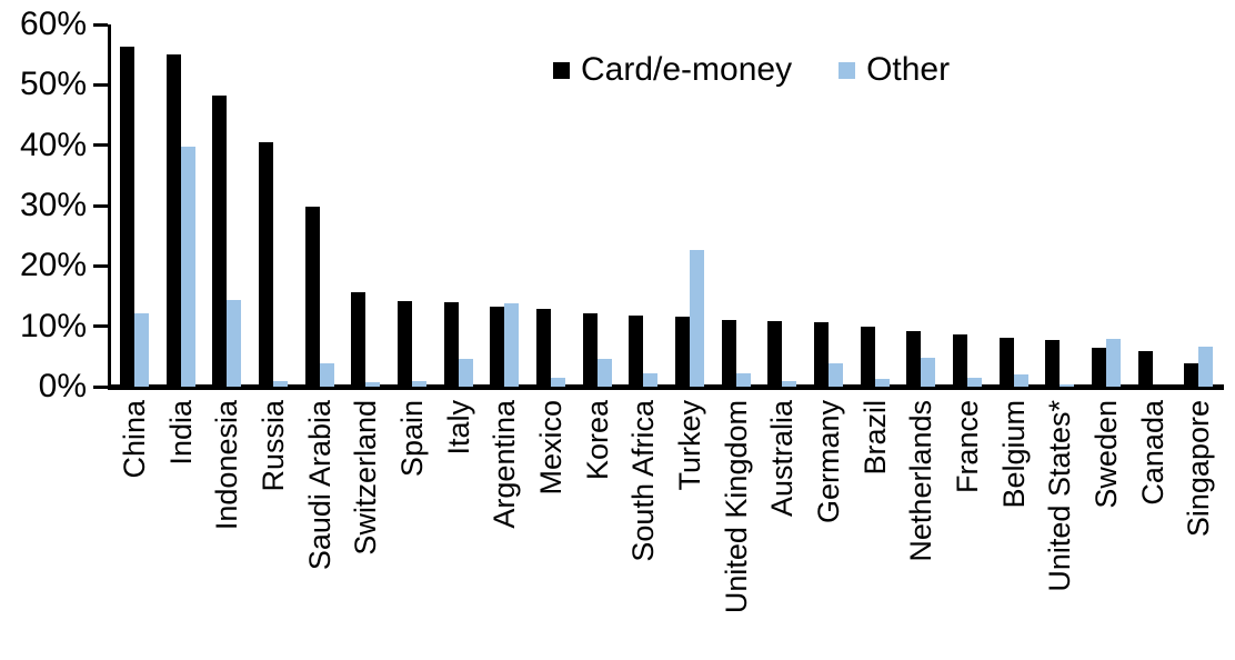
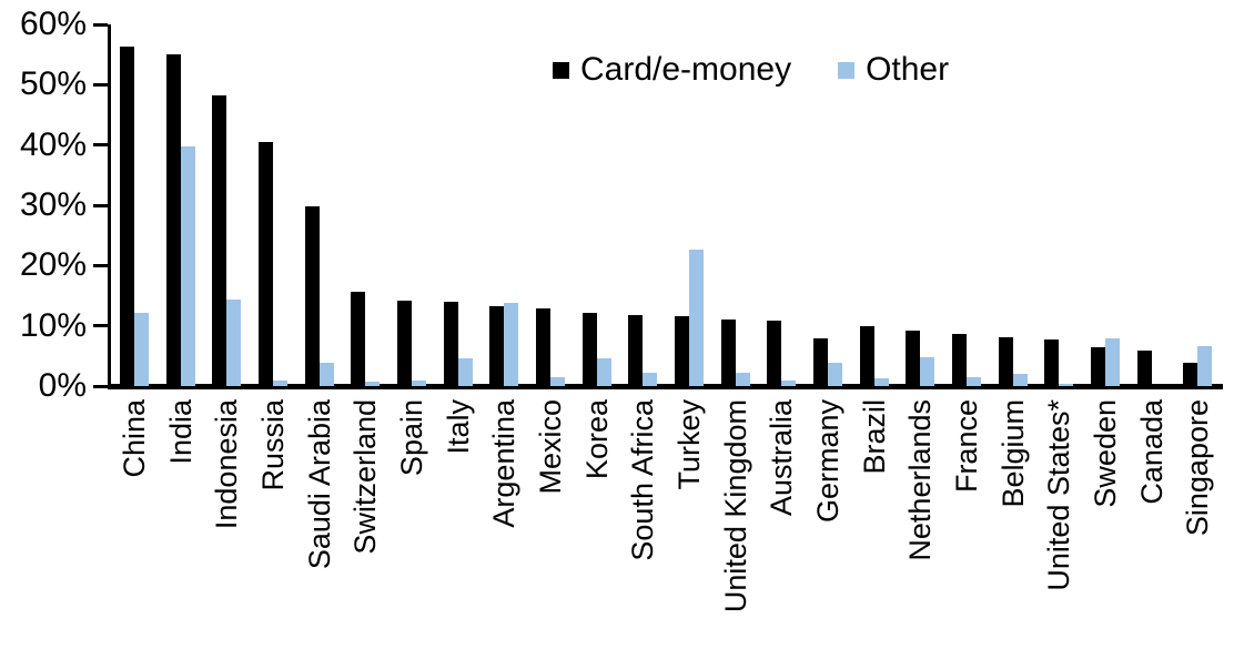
Card/e-money/Germany: 11% -> 8%
